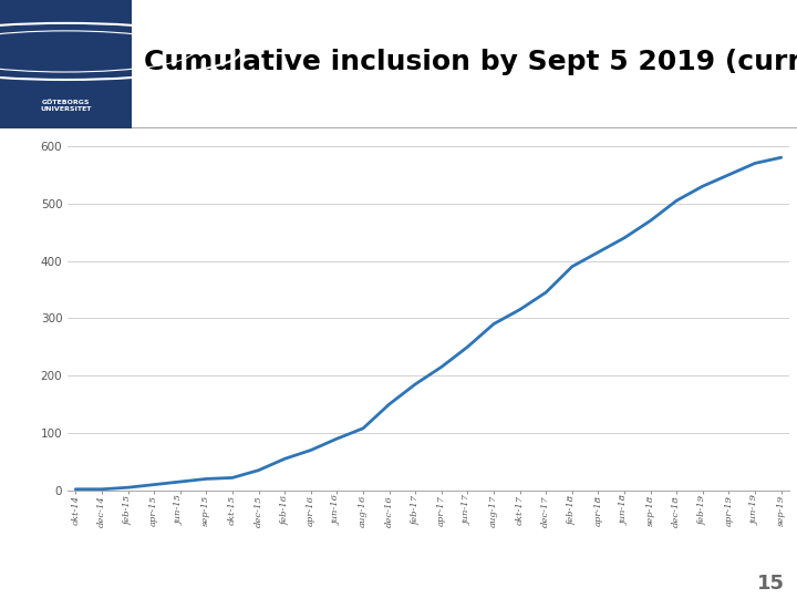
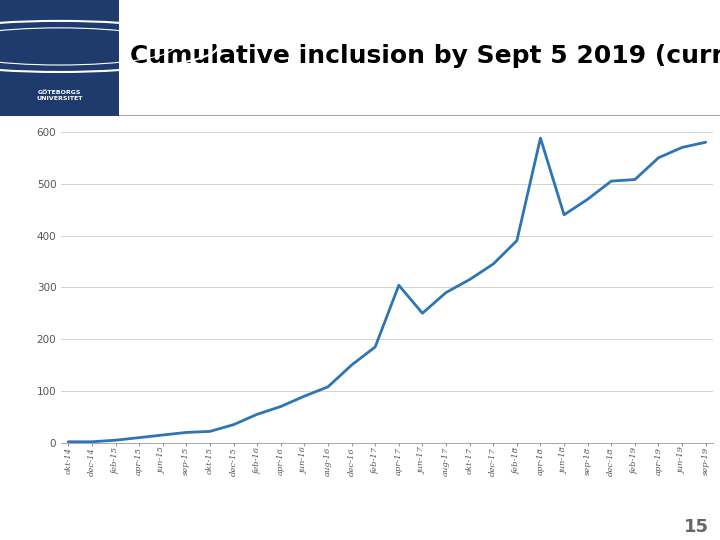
apr-17: 215 -> 304
apr-18: 415 -> 588
feb-19: 530 -> 508
